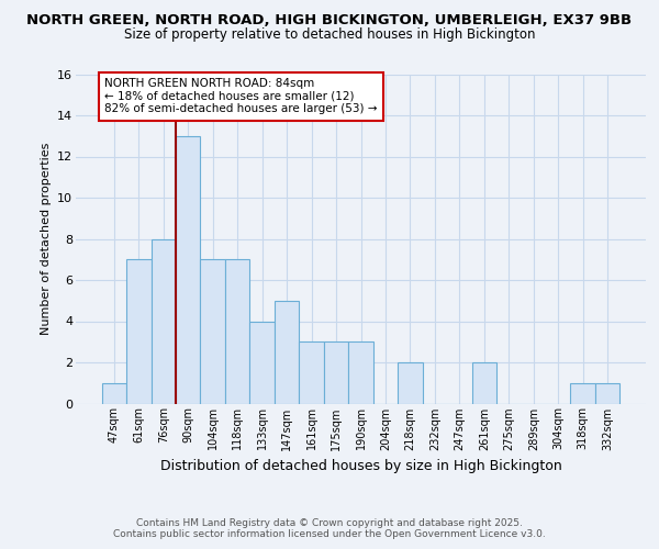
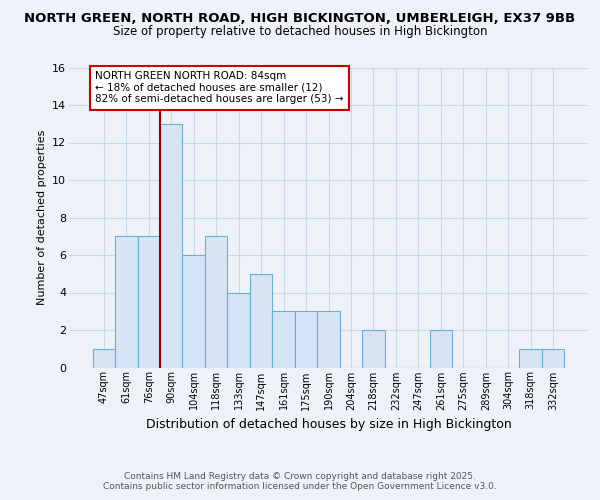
76sqm: 8 -> 7
104sqm: 7 -> 6
